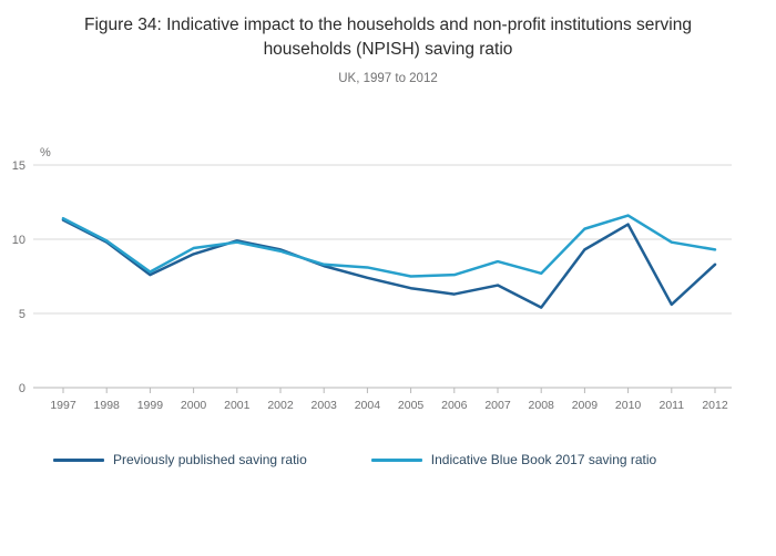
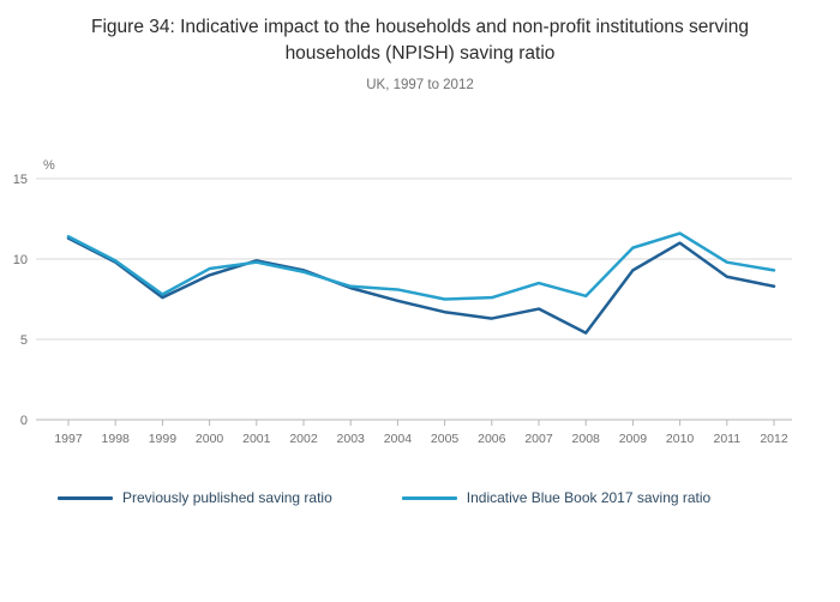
Previously published saving ratio/2011: 5.6 -> 8.9
